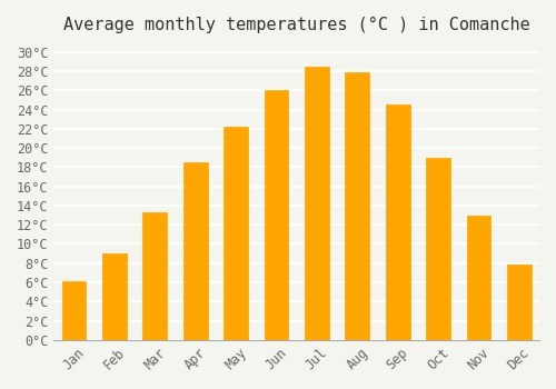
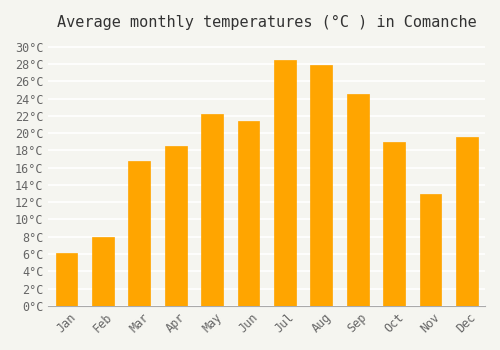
Feb: 9.0°C -> 8.0°C
Mar: 13.3°C -> 16.8°C
Jun: 26.0°C -> 21.4°C
Dec: 7.8°C -> 19.6°C
